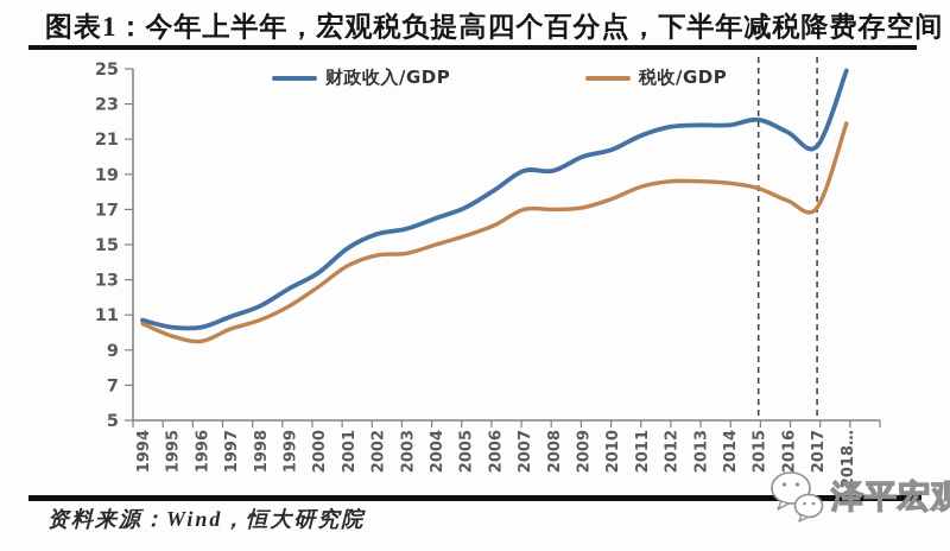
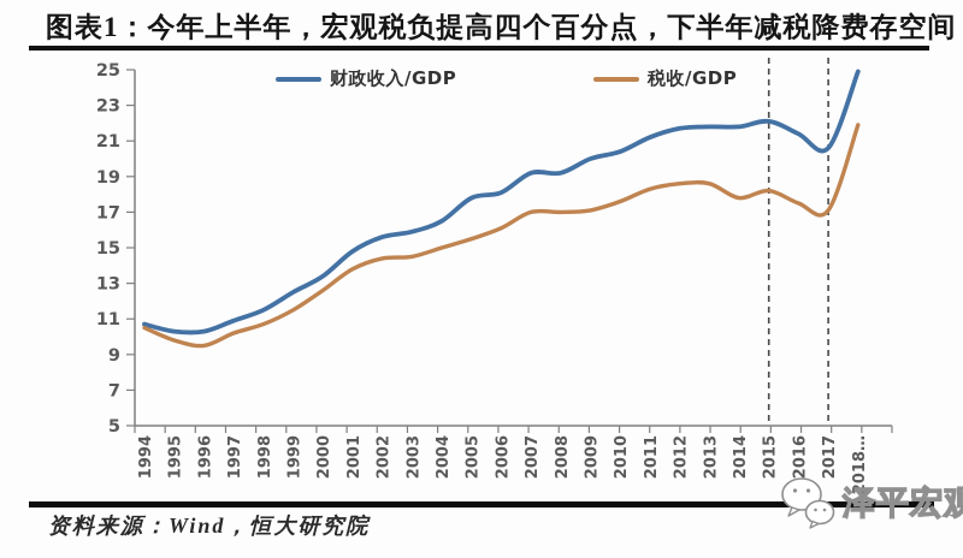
财政收入/GDP/2005: 17.1 -> 17.8
税收/GDP/2014: 18.5 -> 17.8
